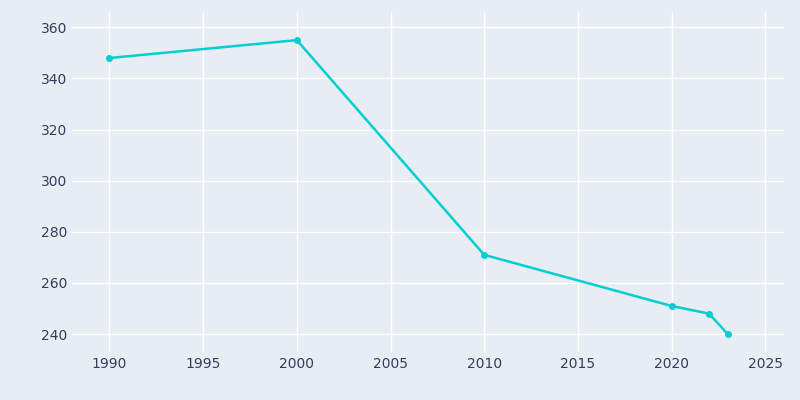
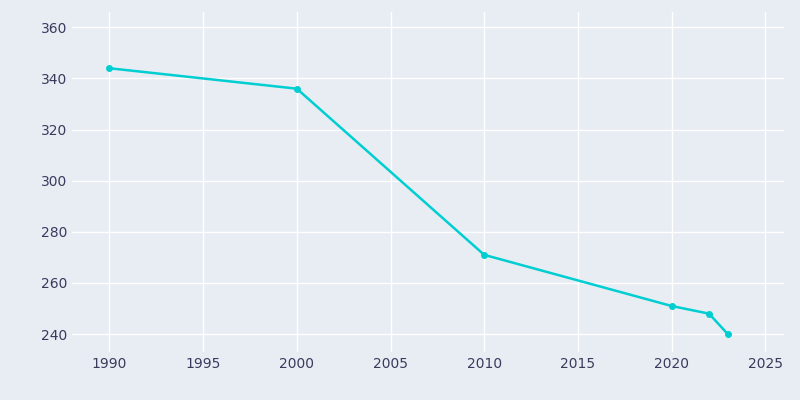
1990: 348 -> 344
2000: 355 -> 336
